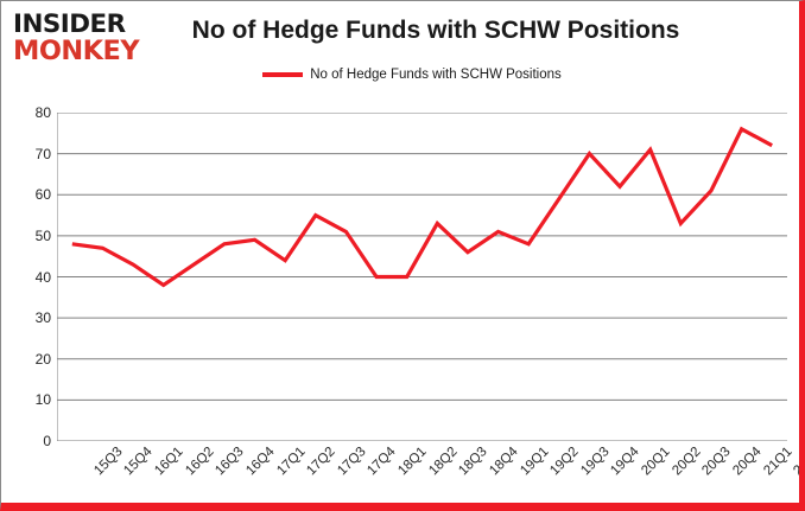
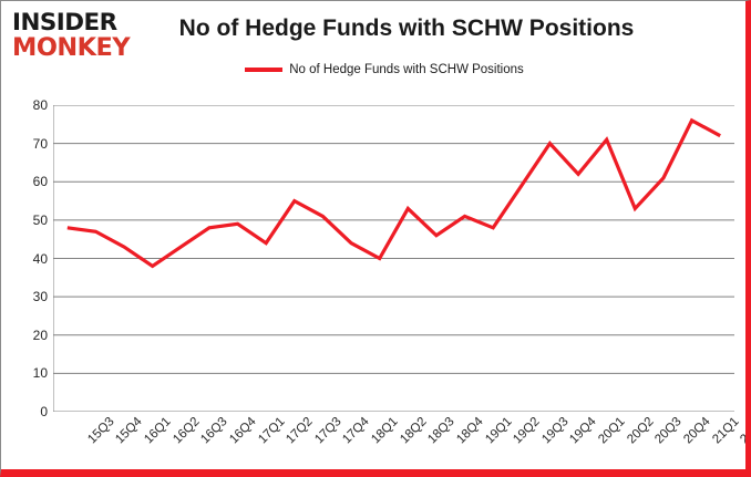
18Q1: 40 -> 44
